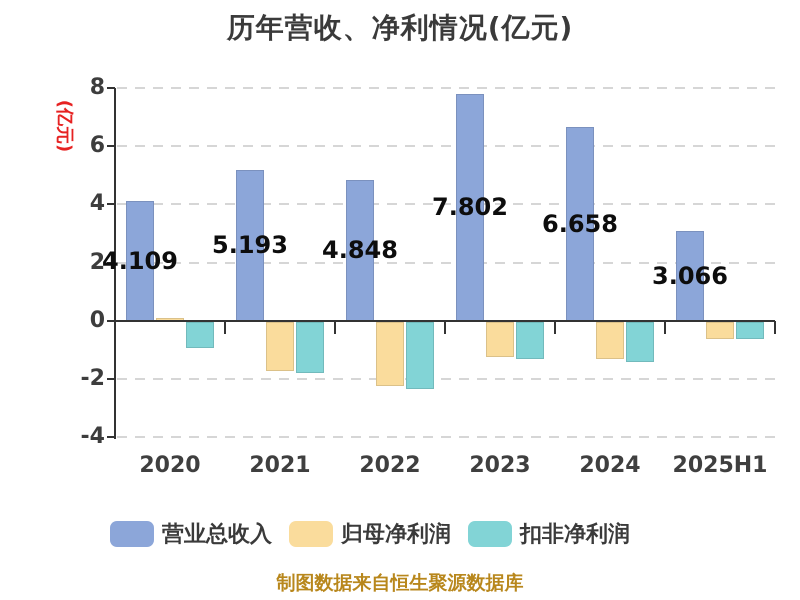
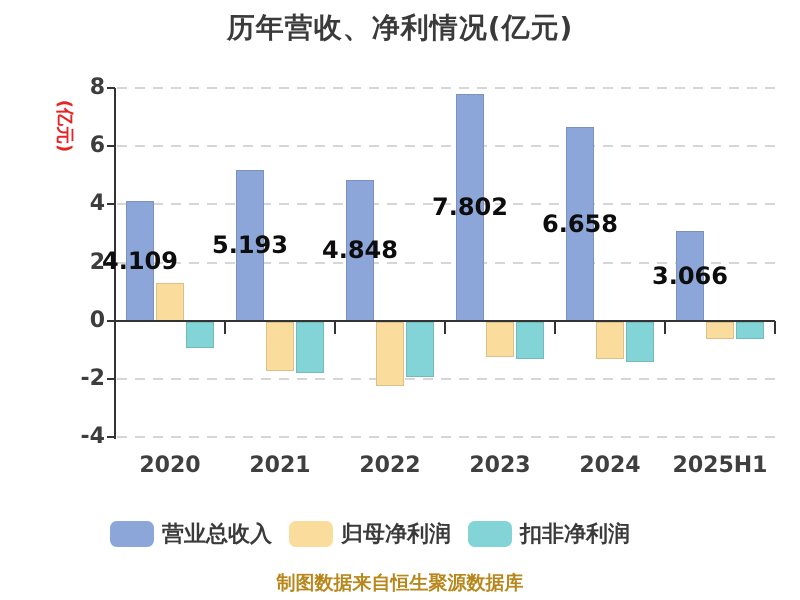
归母净利润/2020: 0.1 -> 1.3
扣非净利润/2022: -2.3 -> -1.9
